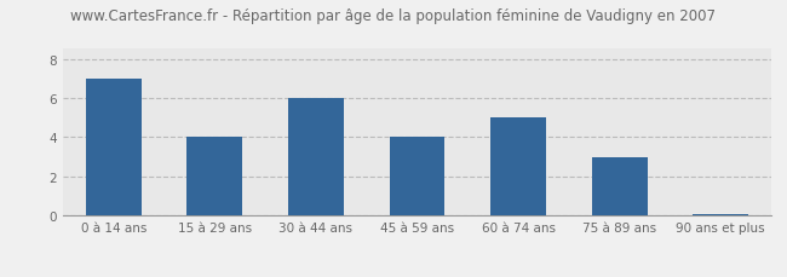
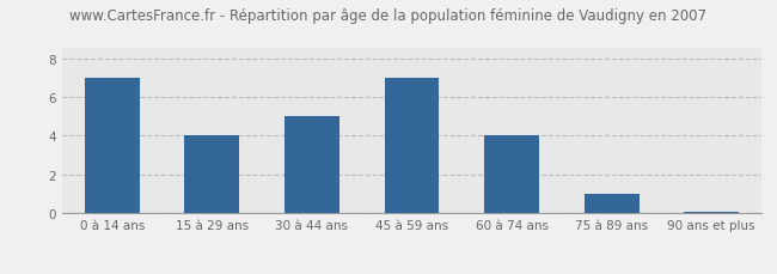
30 à 44 ans: 6.0 -> 5.0
45 à 59 ans: 4.0 -> 7.0
60 à 74 ans: 5.0 -> 4.0
75 à 89 ans: 3.0 -> 1.0
